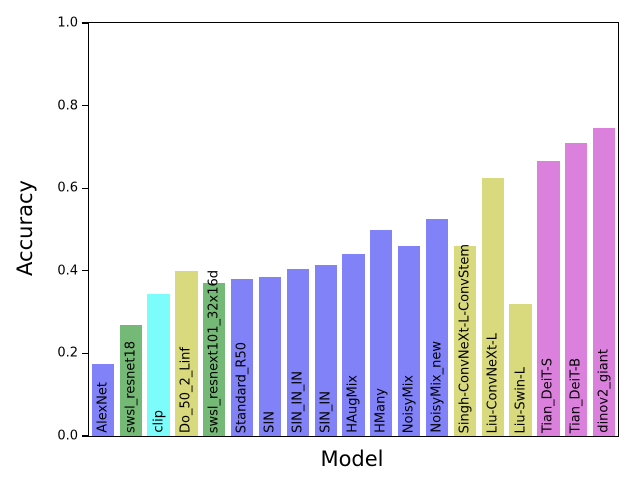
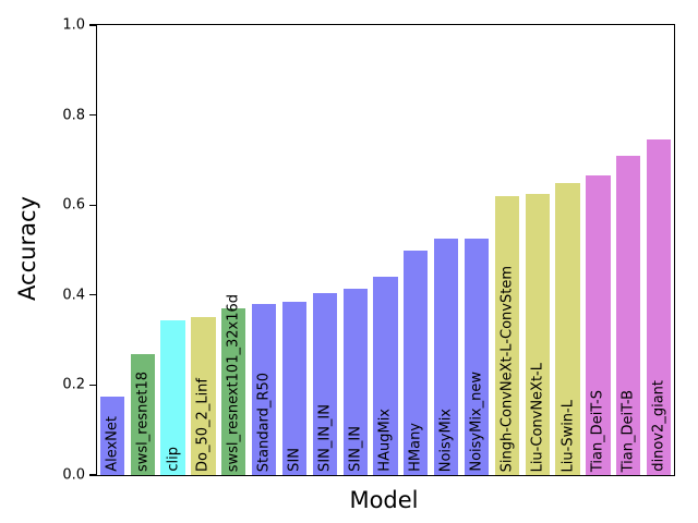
Do_50_2_Linf: 0.40 -> 0.35
NoisyMix: 0.46 -> 0.53
Singh-ConvNeXt-L-ConvStem: 0.46 -> 0.62
Liu-Swin-L: 0.32 -> 0.65
